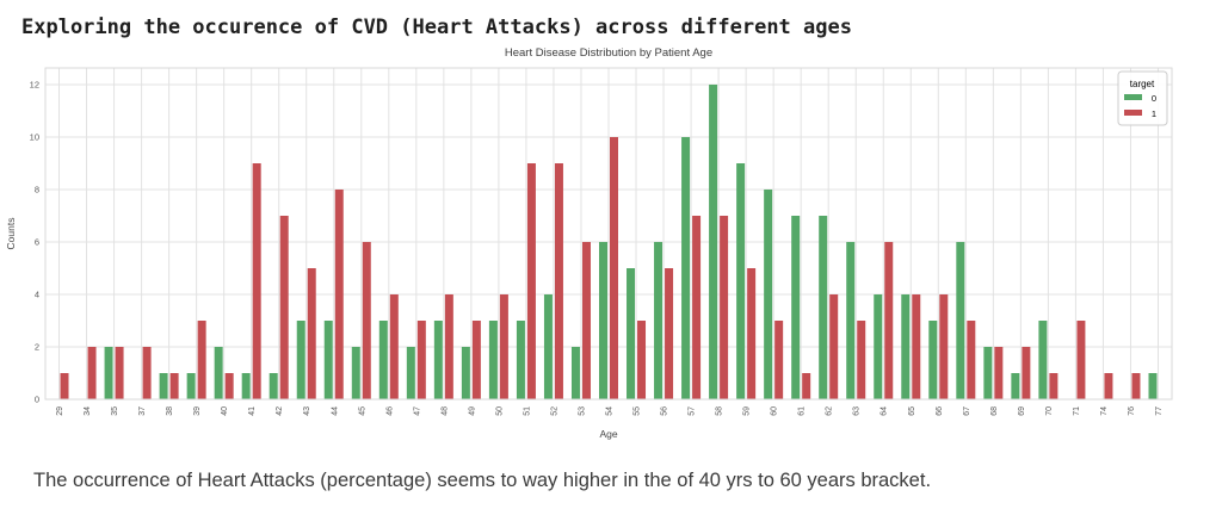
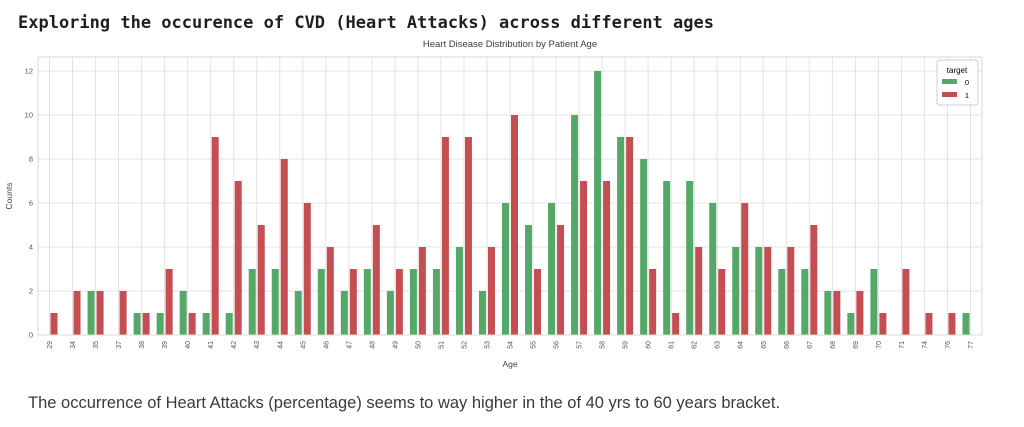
1/48: 4 -> 5
1/53: 6 -> 4
1/59: 5 -> 9
0/67: 6 -> 3
1/67: 3 -> 5
